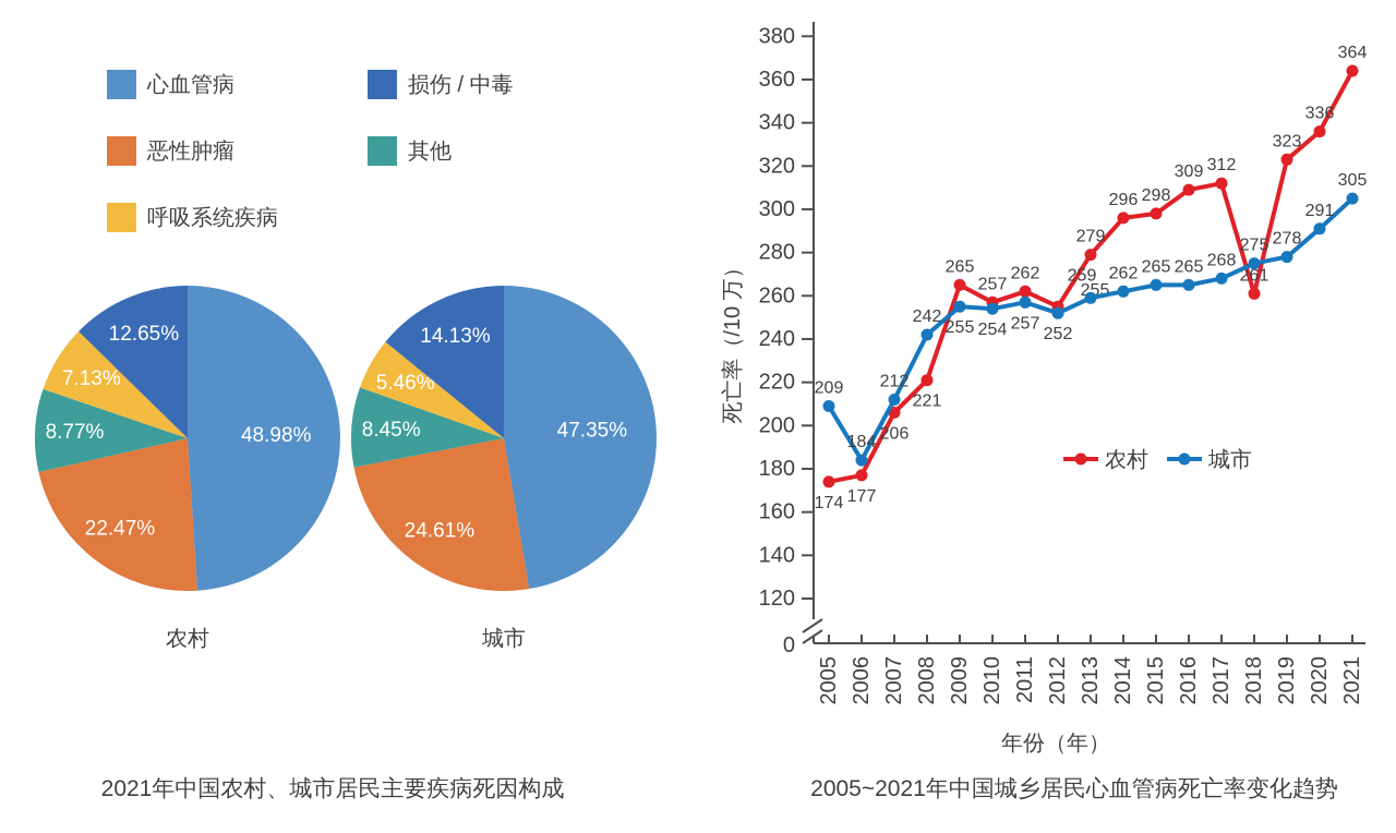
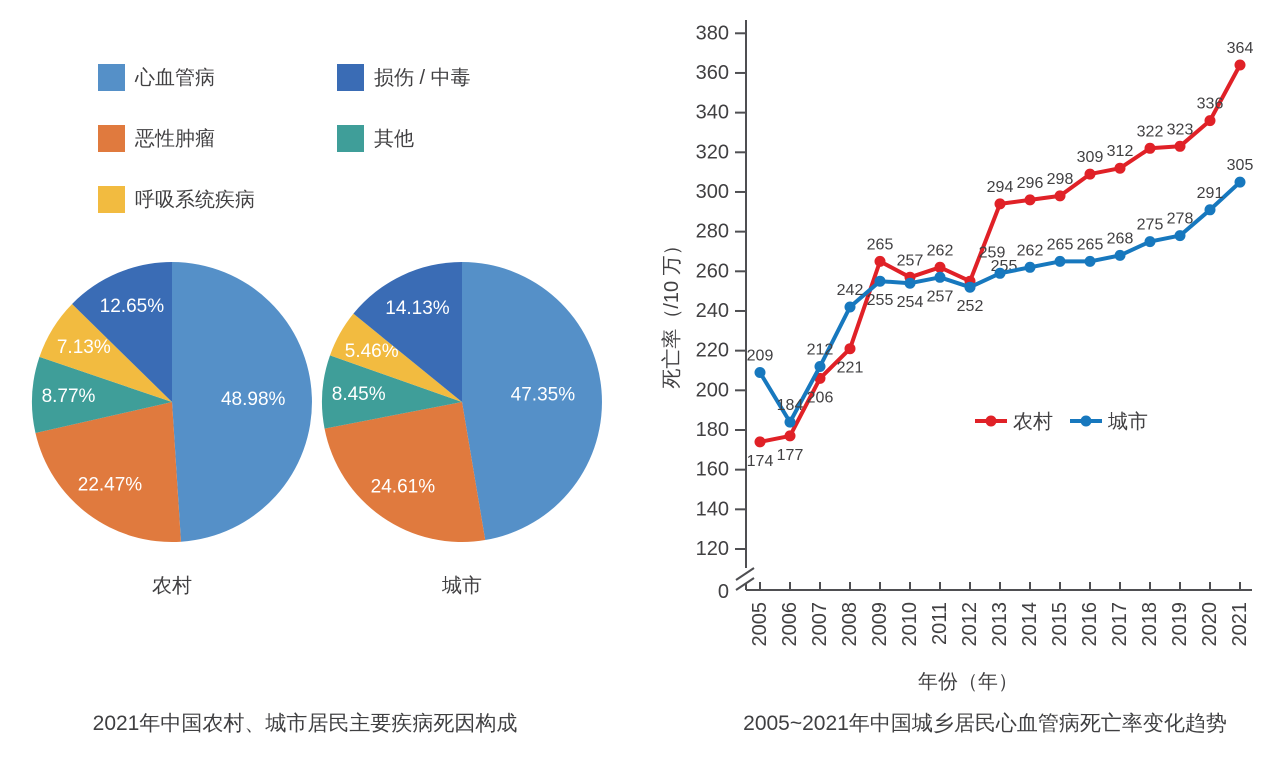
2005~2021年中国城乡居民心血管病死亡率变化趋势/农村/2013: 279 -> 294
2005~2021年中国城乡居民心血管病死亡率变化趋势/农村/2018: 261 -> 322
